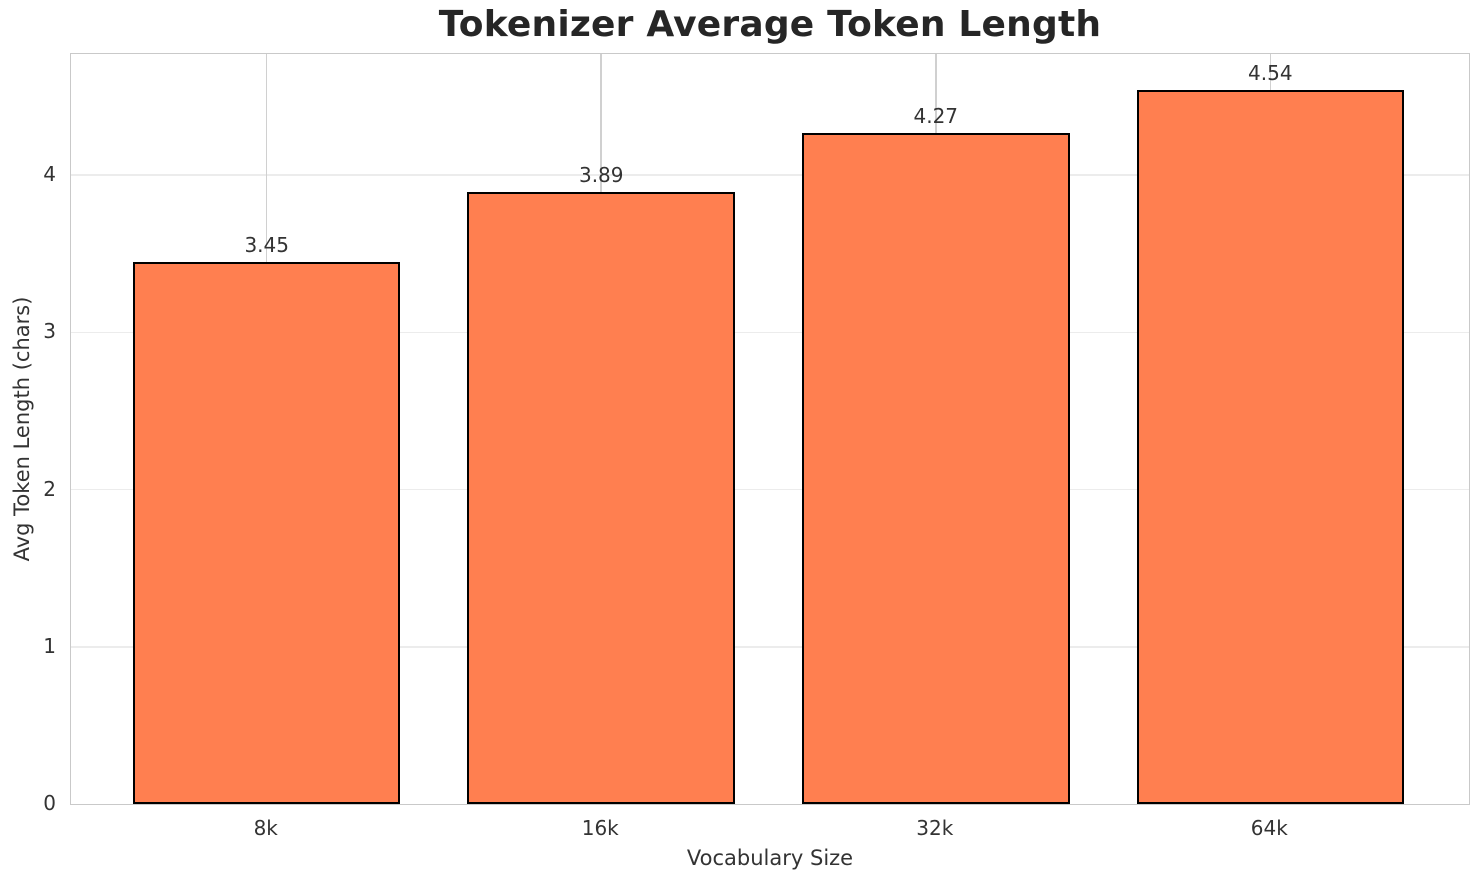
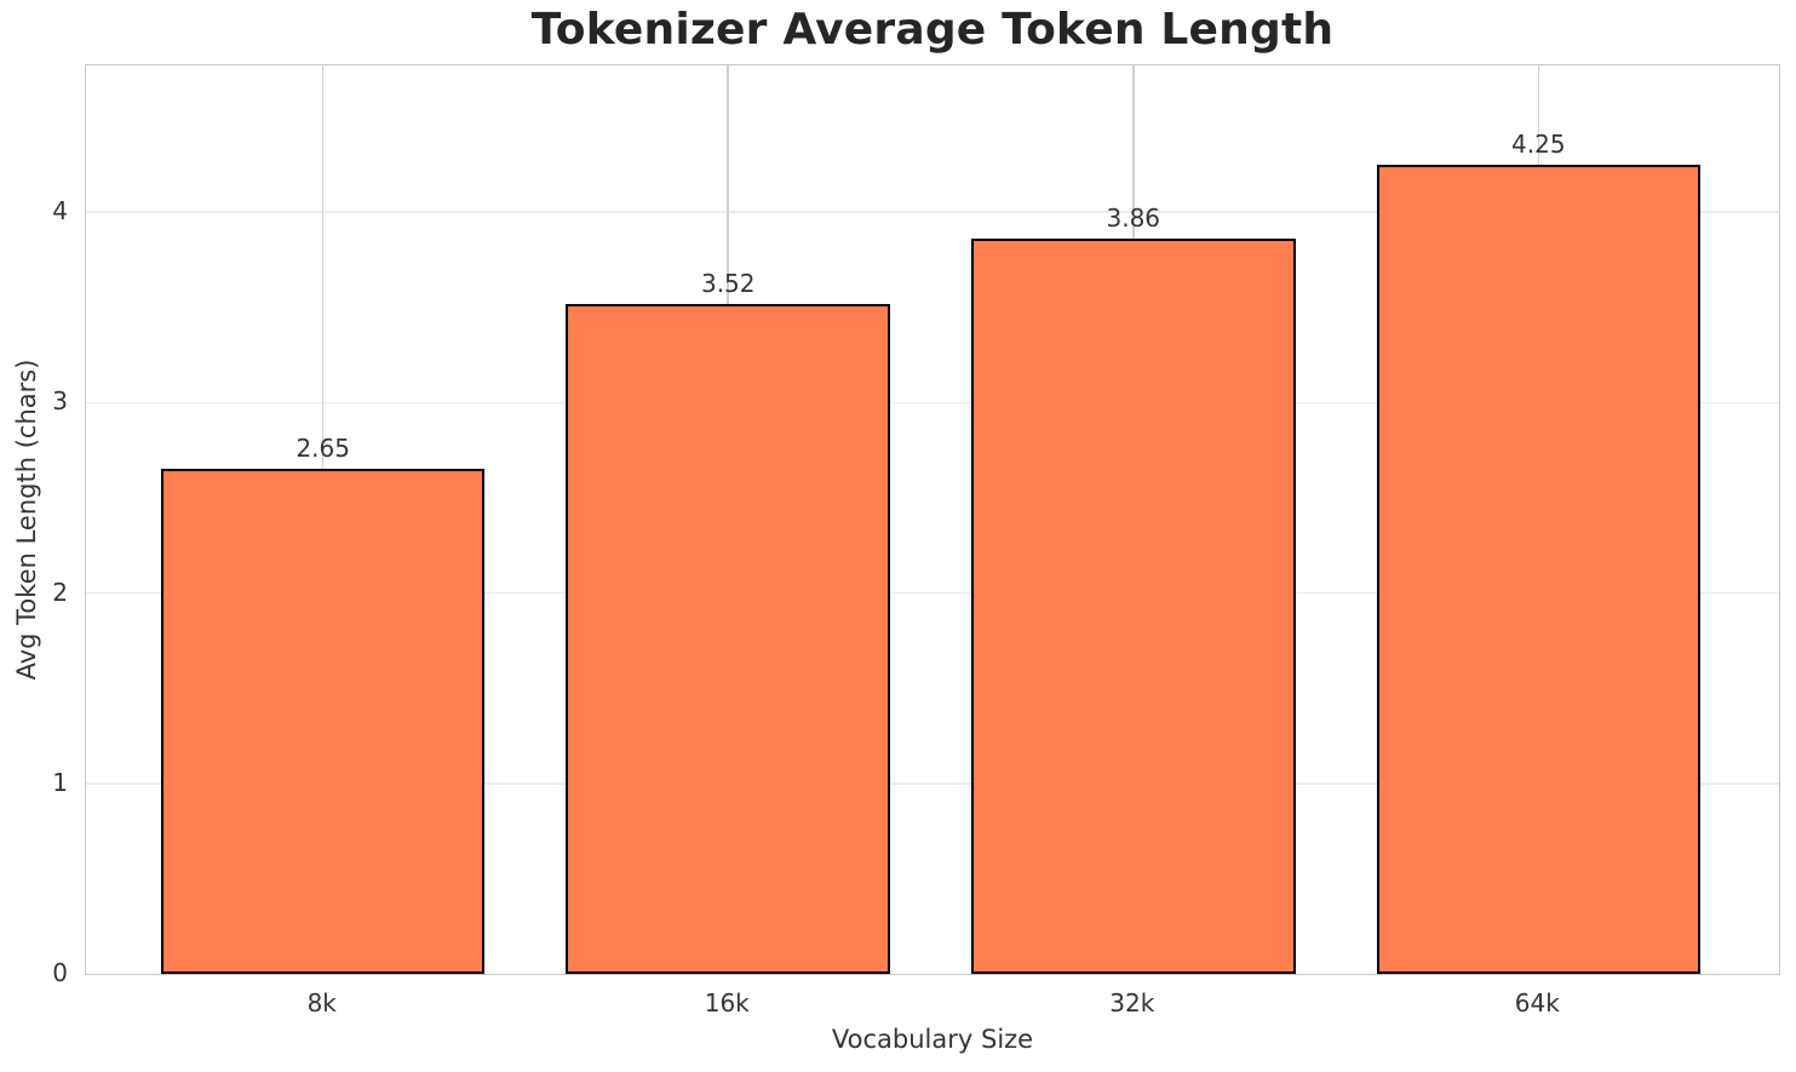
8k: 3.45 -> 2.65
16k: 3.89 -> 3.52
32k: 4.27 -> 3.86
64k: 4.54 -> 4.25
